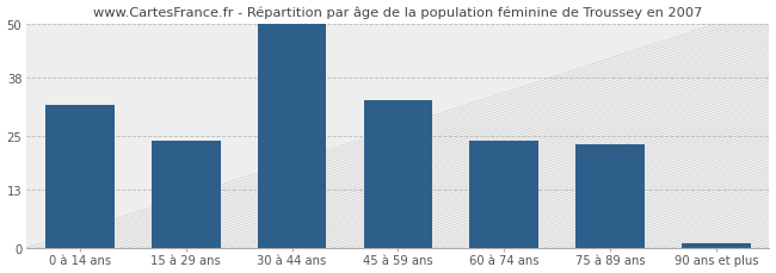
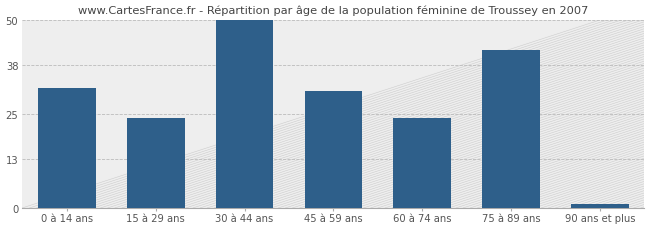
45 à 59 ans: 33 -> 31
75 à 89 ans: 23 -> 42
